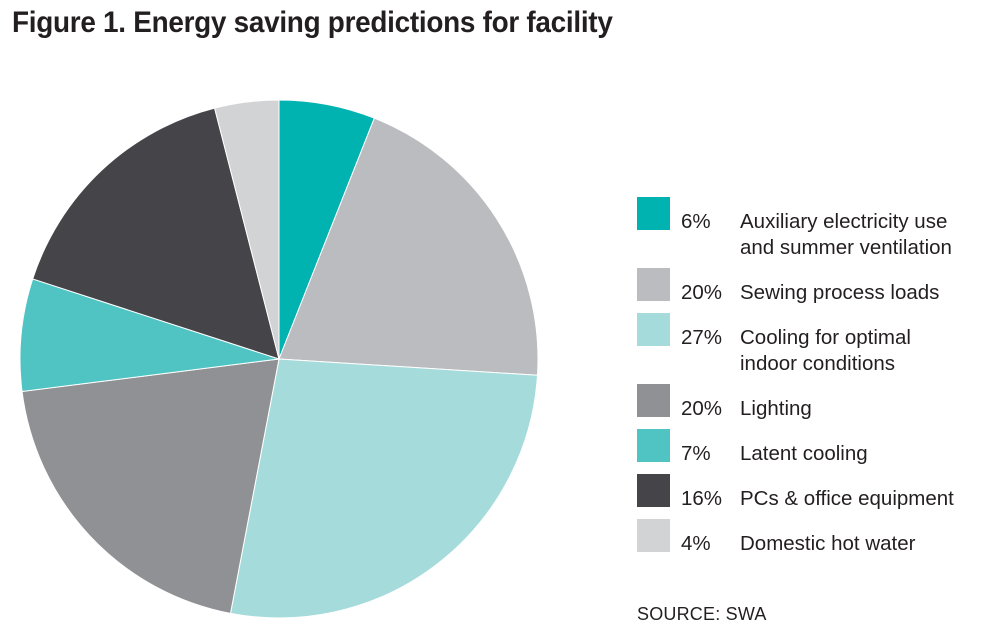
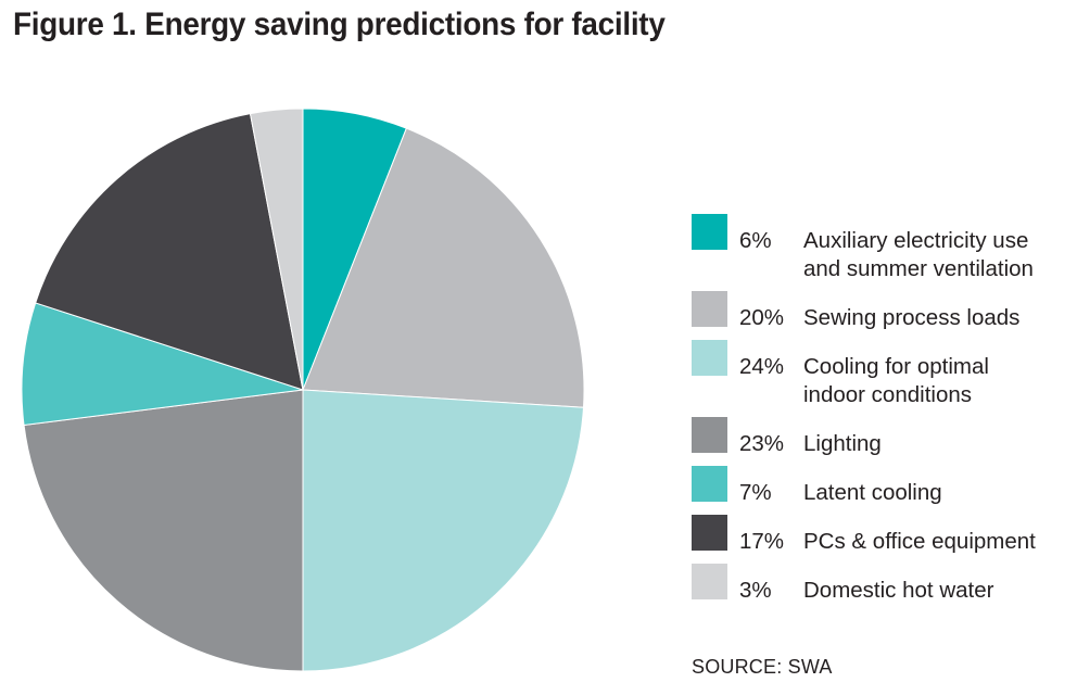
Cooling for optimal indoor conditions: 27% -> 24%
Lighting: 20% -> 23%
PCs & office equipment: 16% -> 17%
Domestic hot water: 4% -> 3%
